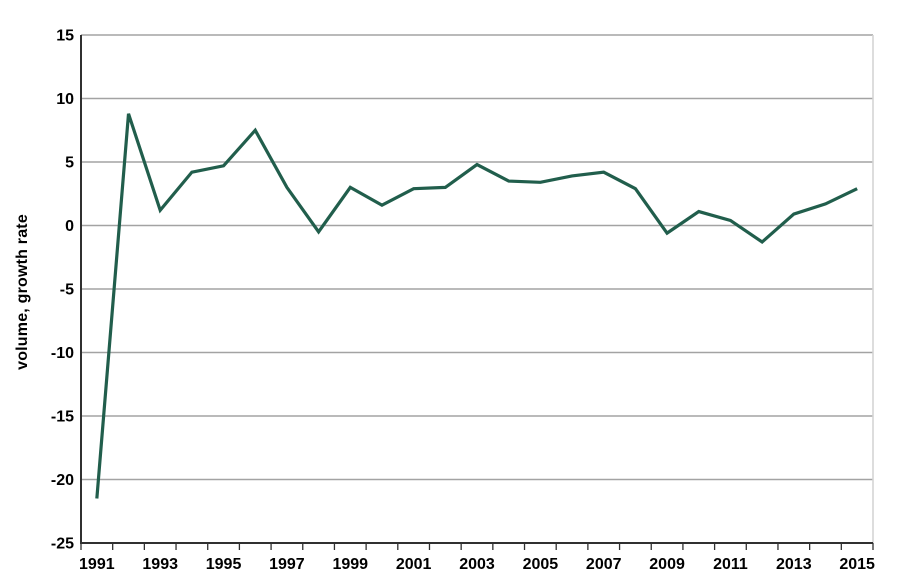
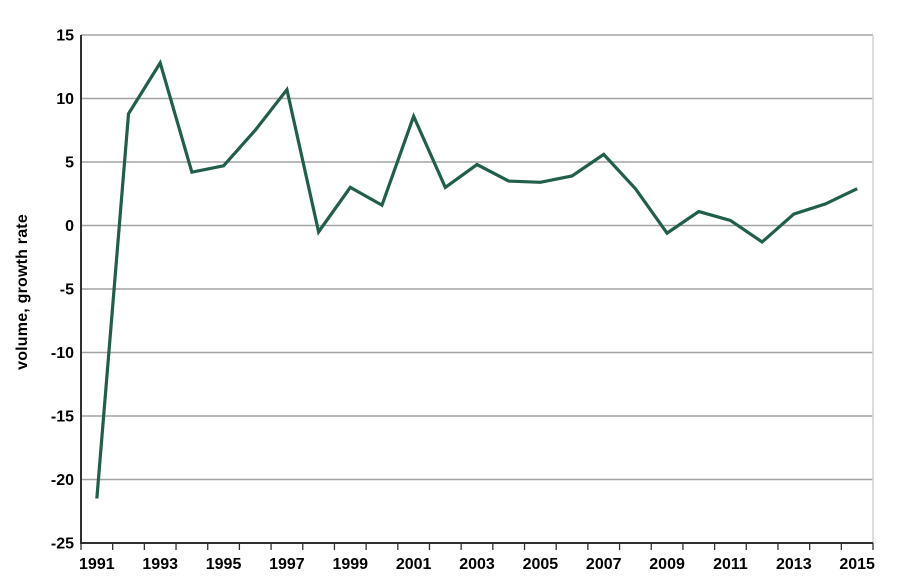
1993: 1.2 -> 12.8
1997: 3.0 -> 10.7
2001: 2.9 -> 8.6
2007: 4.2 -> 5.6
